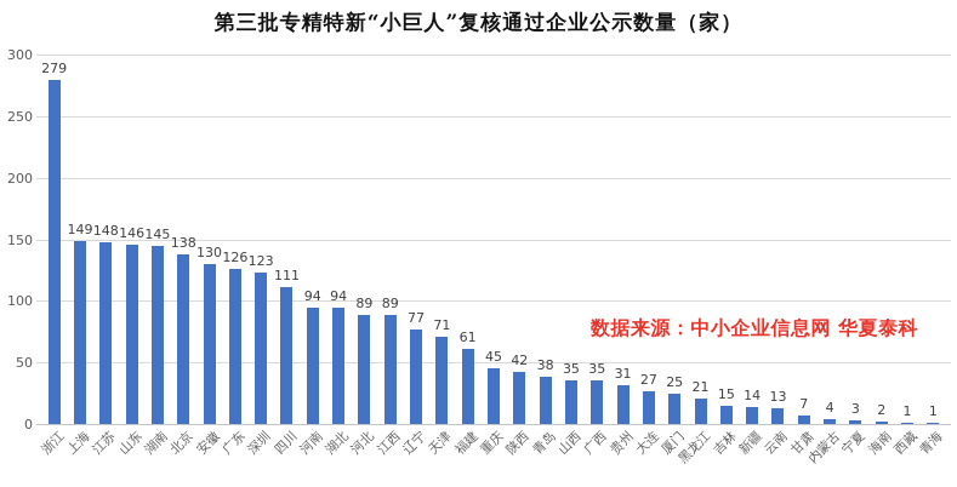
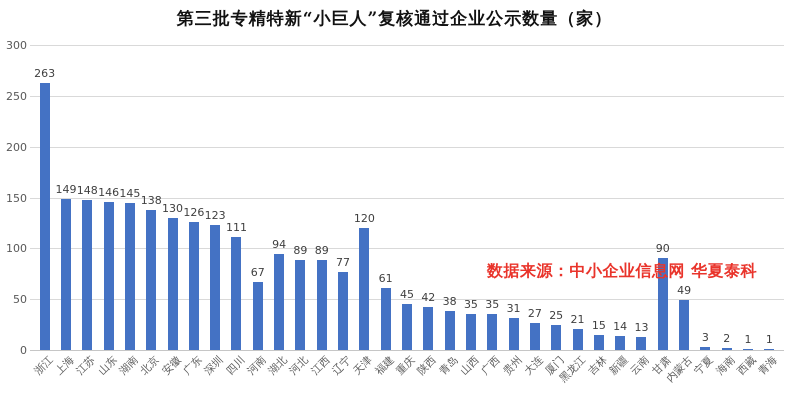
浙江: 279 -> 263
河南: 94 -> 67
天津: 71 -> 120
甘肃: 7 -> 90
内蒙古: 4 -> 49
